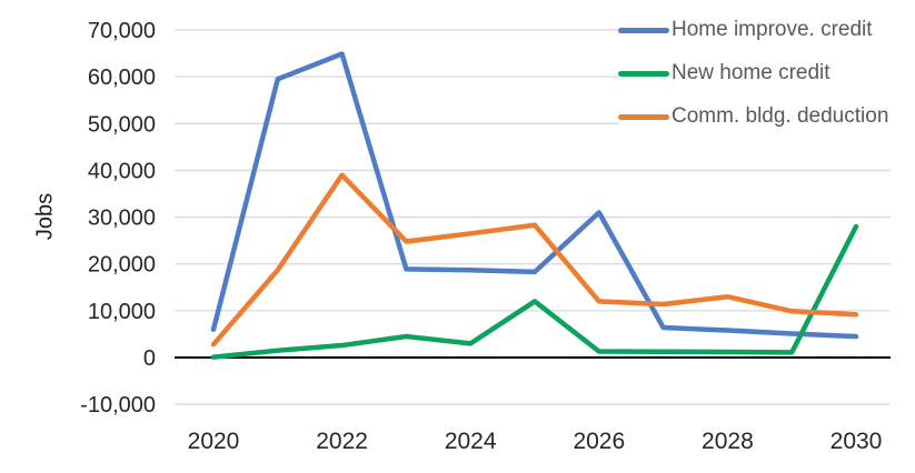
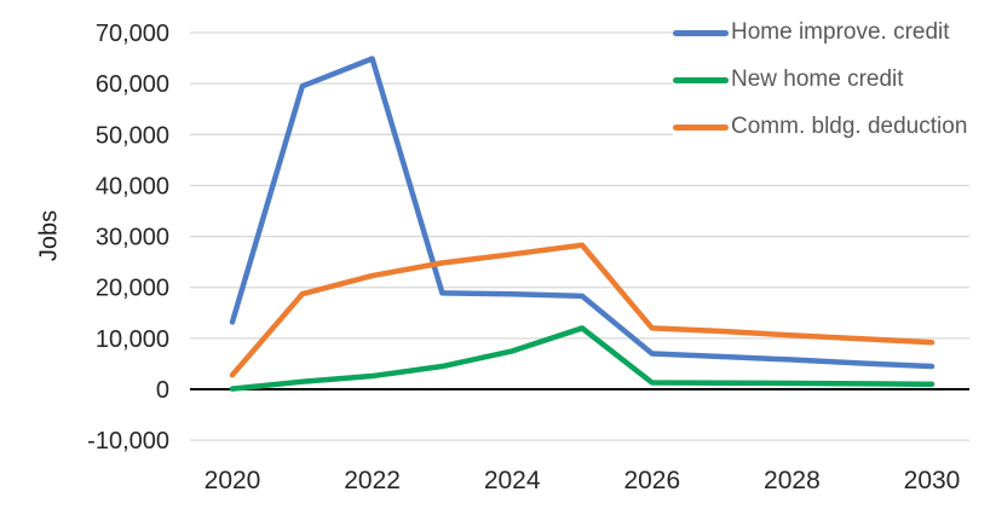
Home improve. credit/2020: 6000 -> 13000
Comm. bldg. deduction/2022: 39000 -> 22000
New home credit/2024: 3000 -> 8000
Home improve. credit/2026: 31000 -> 7000
Comm. bldg. deduction/2028: 13000 -> 11000
New home credit/2030: 28000 -> 1000
